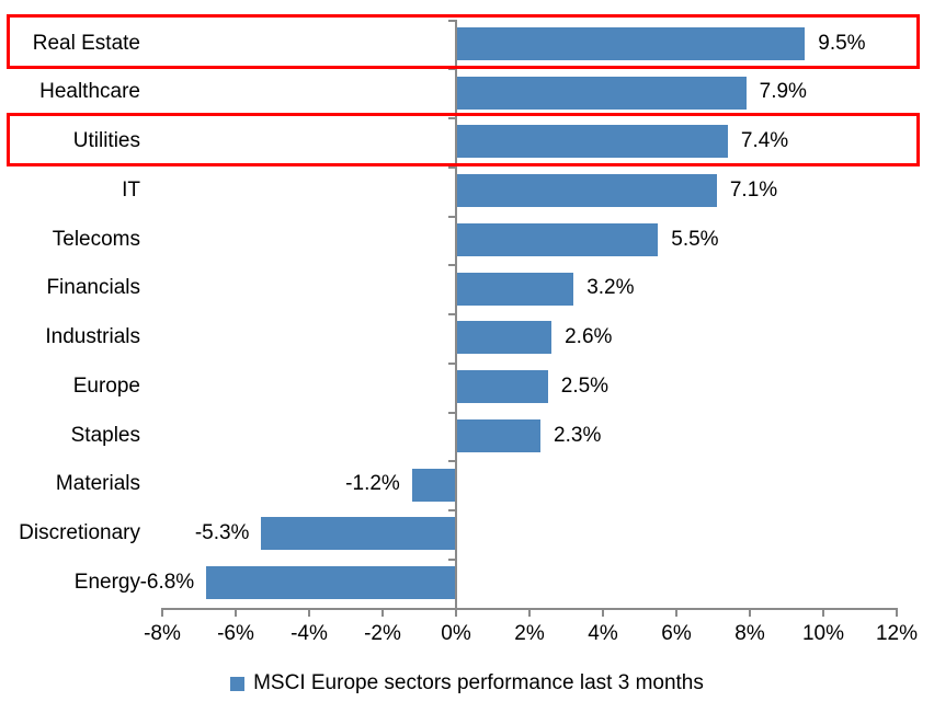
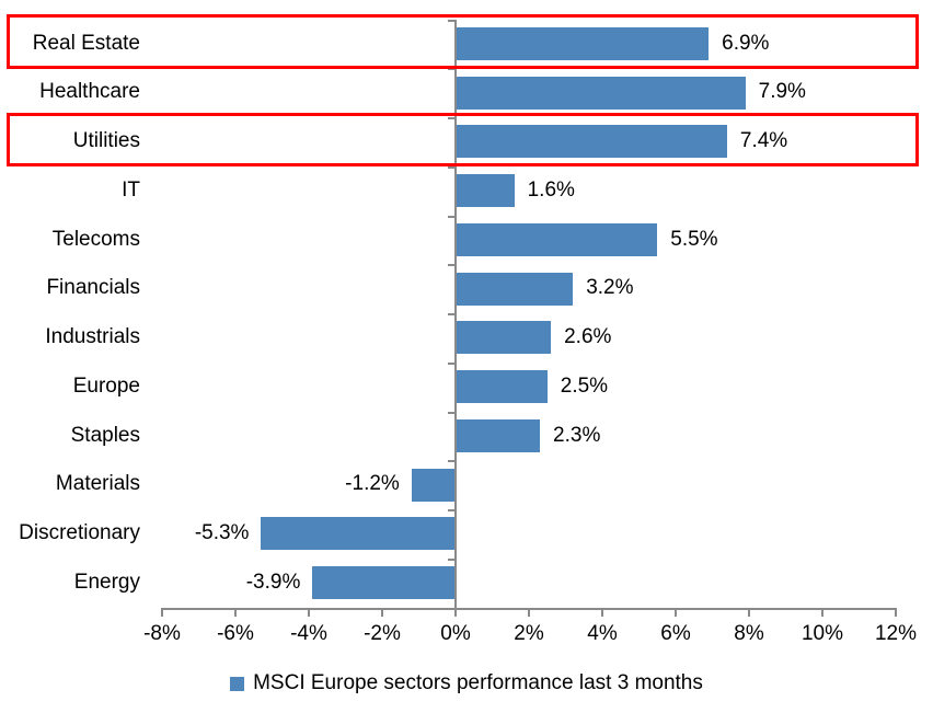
Real Estate: 9.5% -> 6.9%
IT: 7.1% -> 1.6%
Energy: -6.8% -> -3.9%
